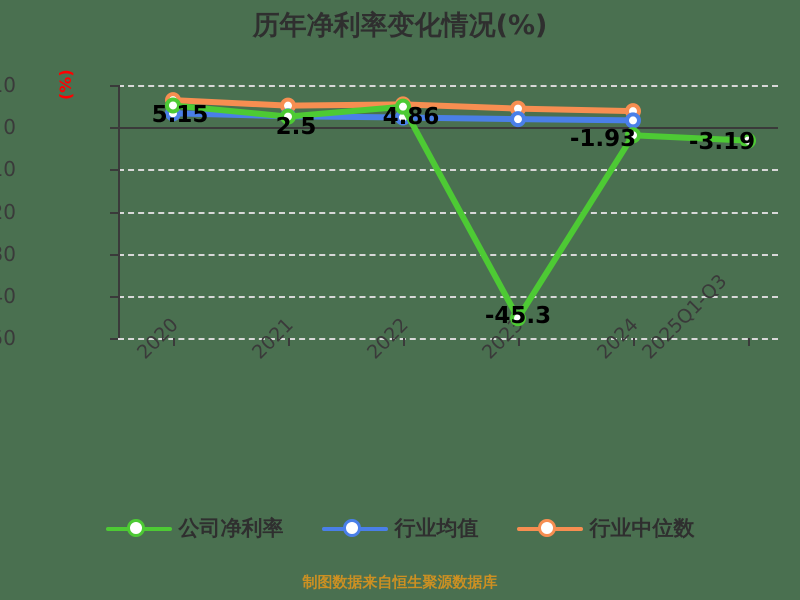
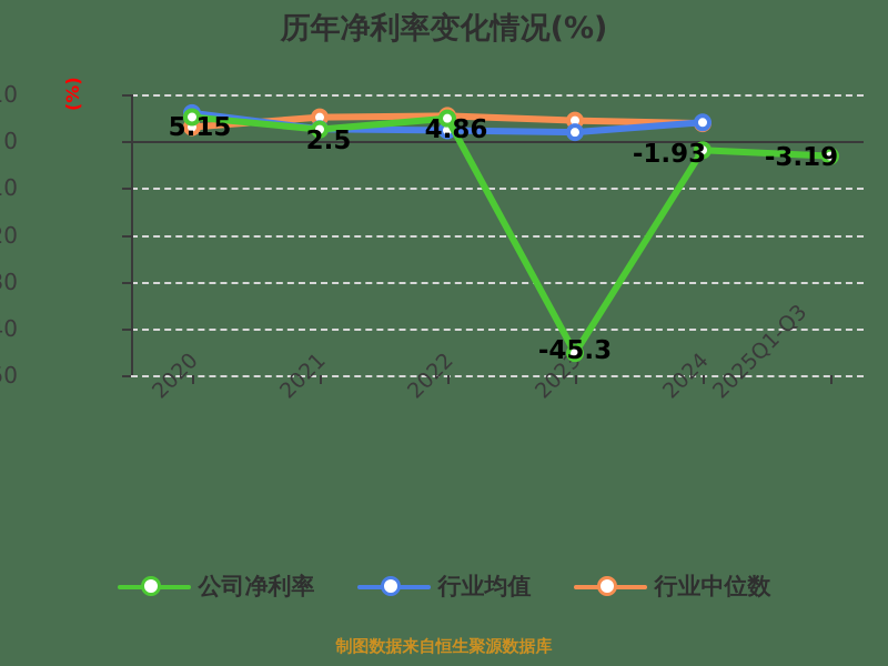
行业均值/2020: 3 -> 6
行业中位数/2020: 6 -> 3
行业均值/2024: 2 -> 4
